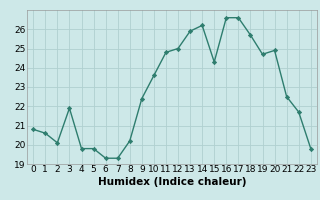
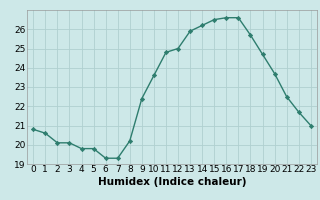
3: 21.9 -> 20.1
15: 24.3 -> 26.5
20: 24.9 -> 23.7
23: 19.8 -> 21.0
